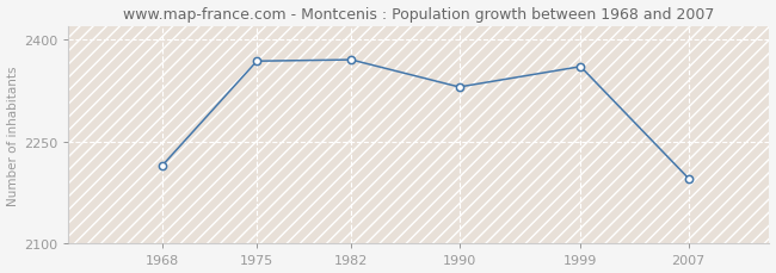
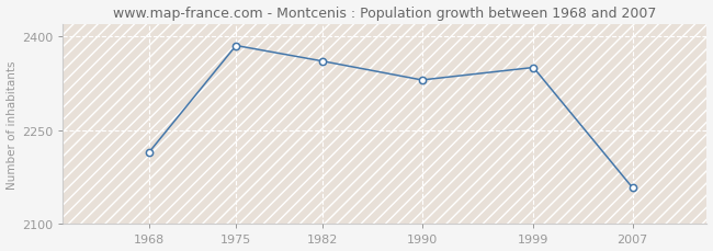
1975: 2368 -> 2385
1982: 2370 -> 2360
1999: 2360 -> 2350
2007: 2196 -> 2158
